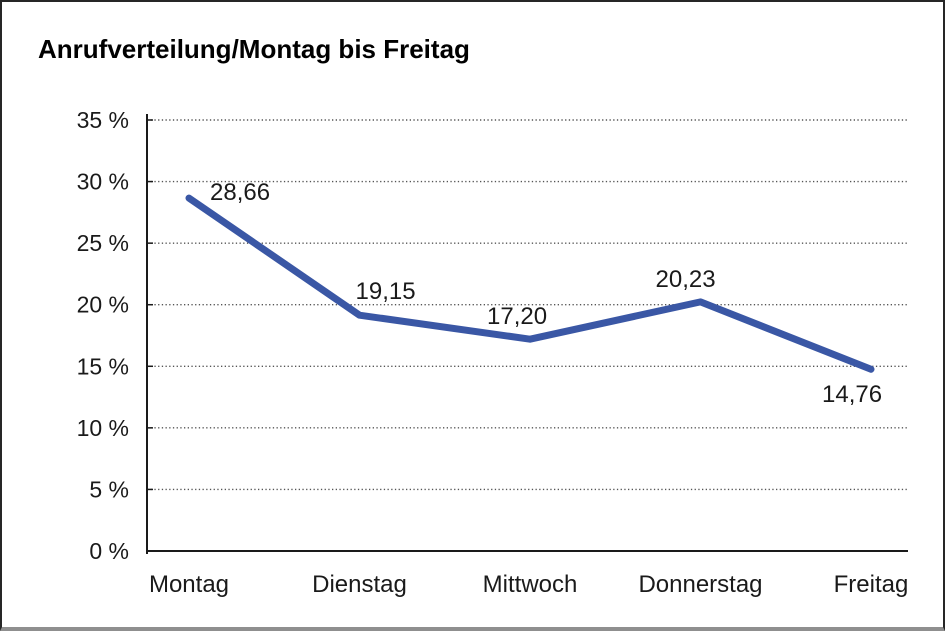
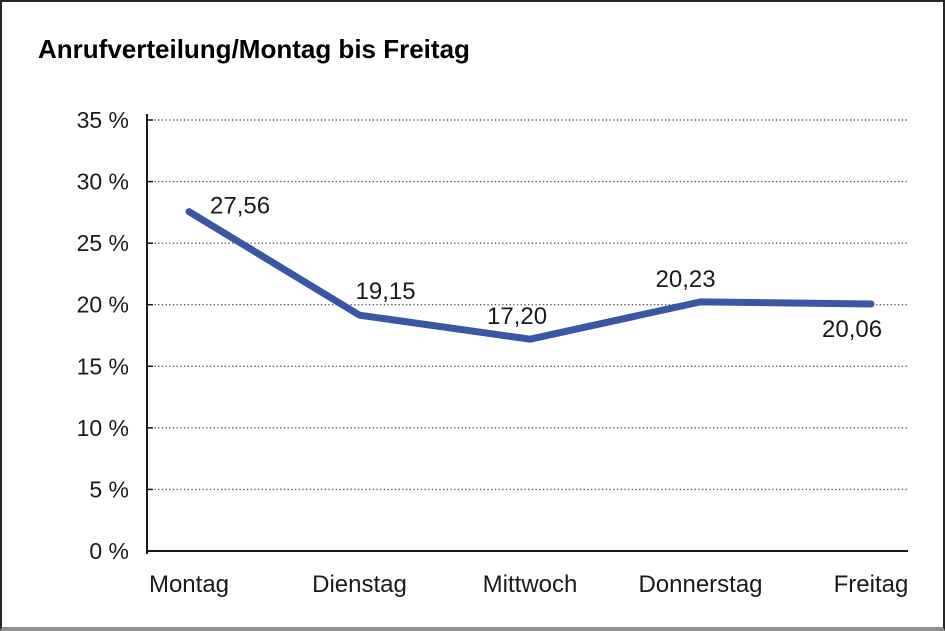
Montag: 28,66 -> 27,56
Freitag: 14,76 -> 20,06
